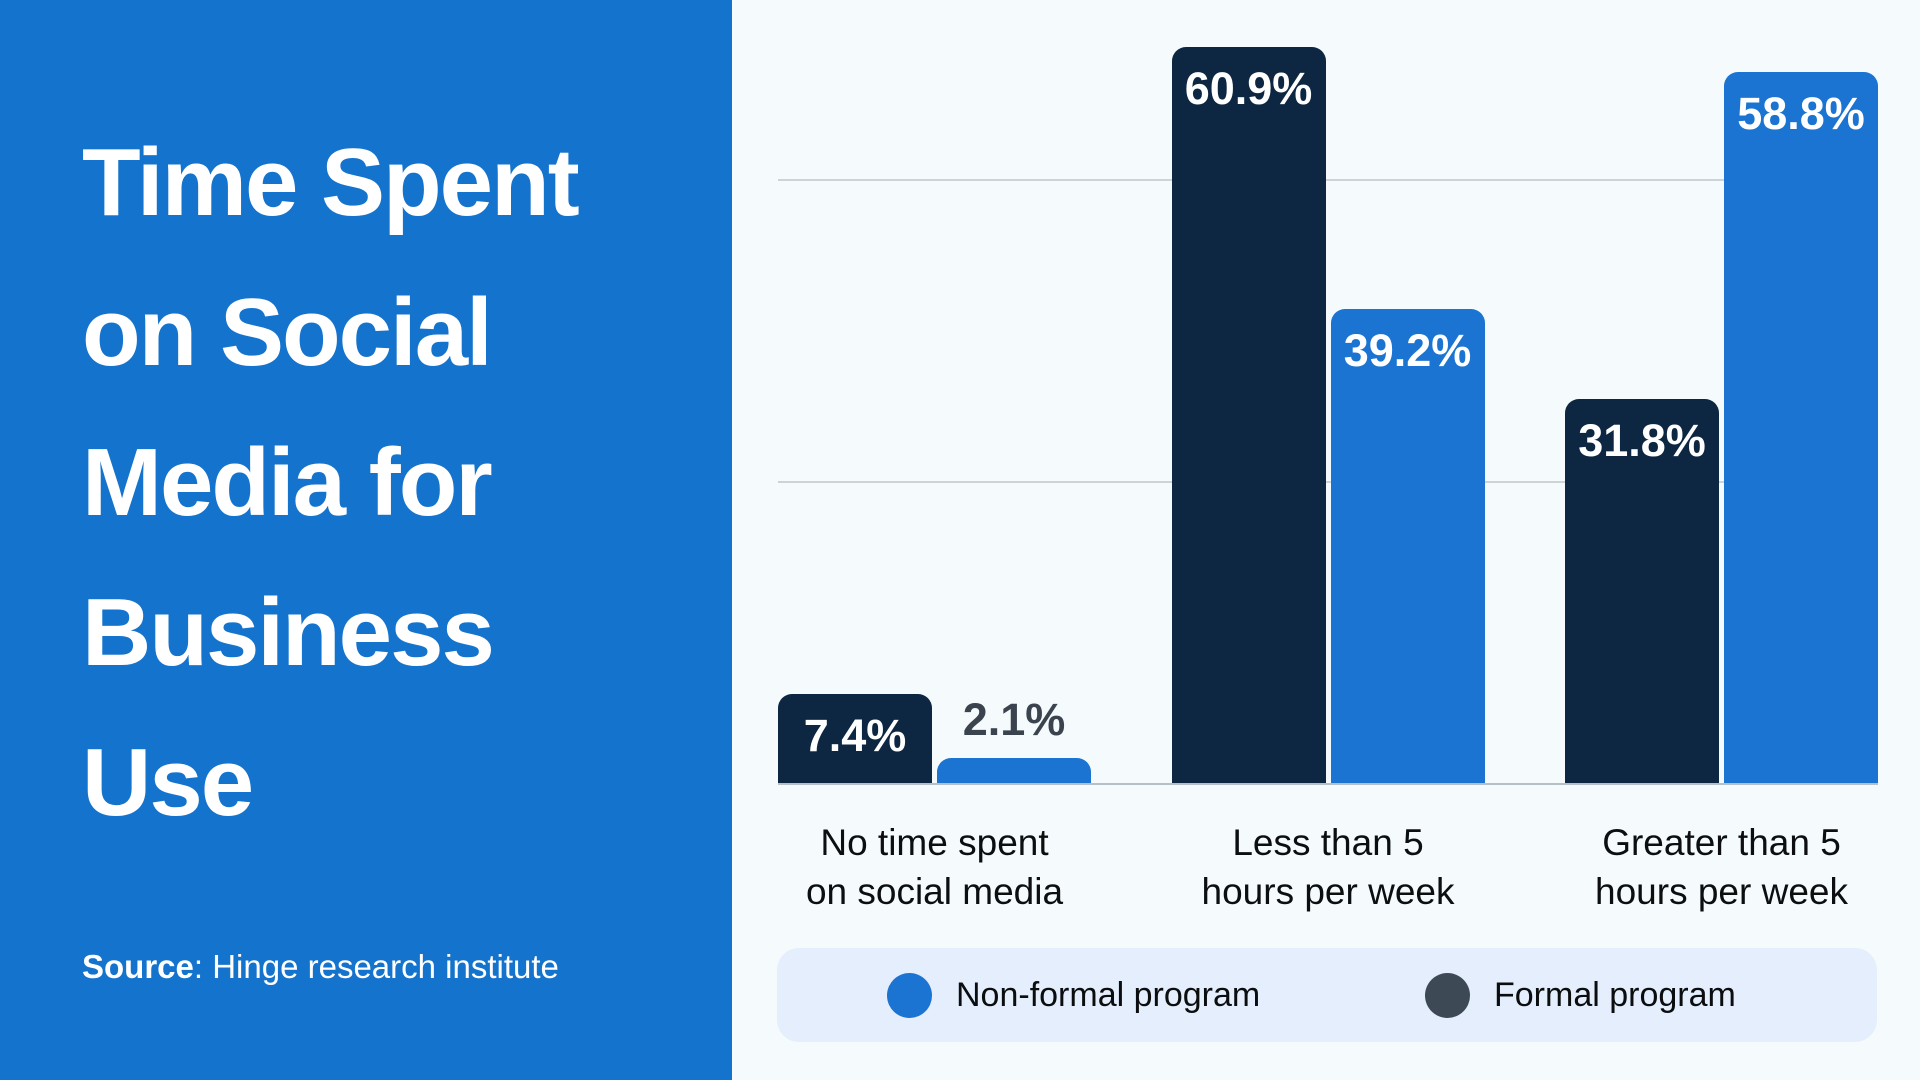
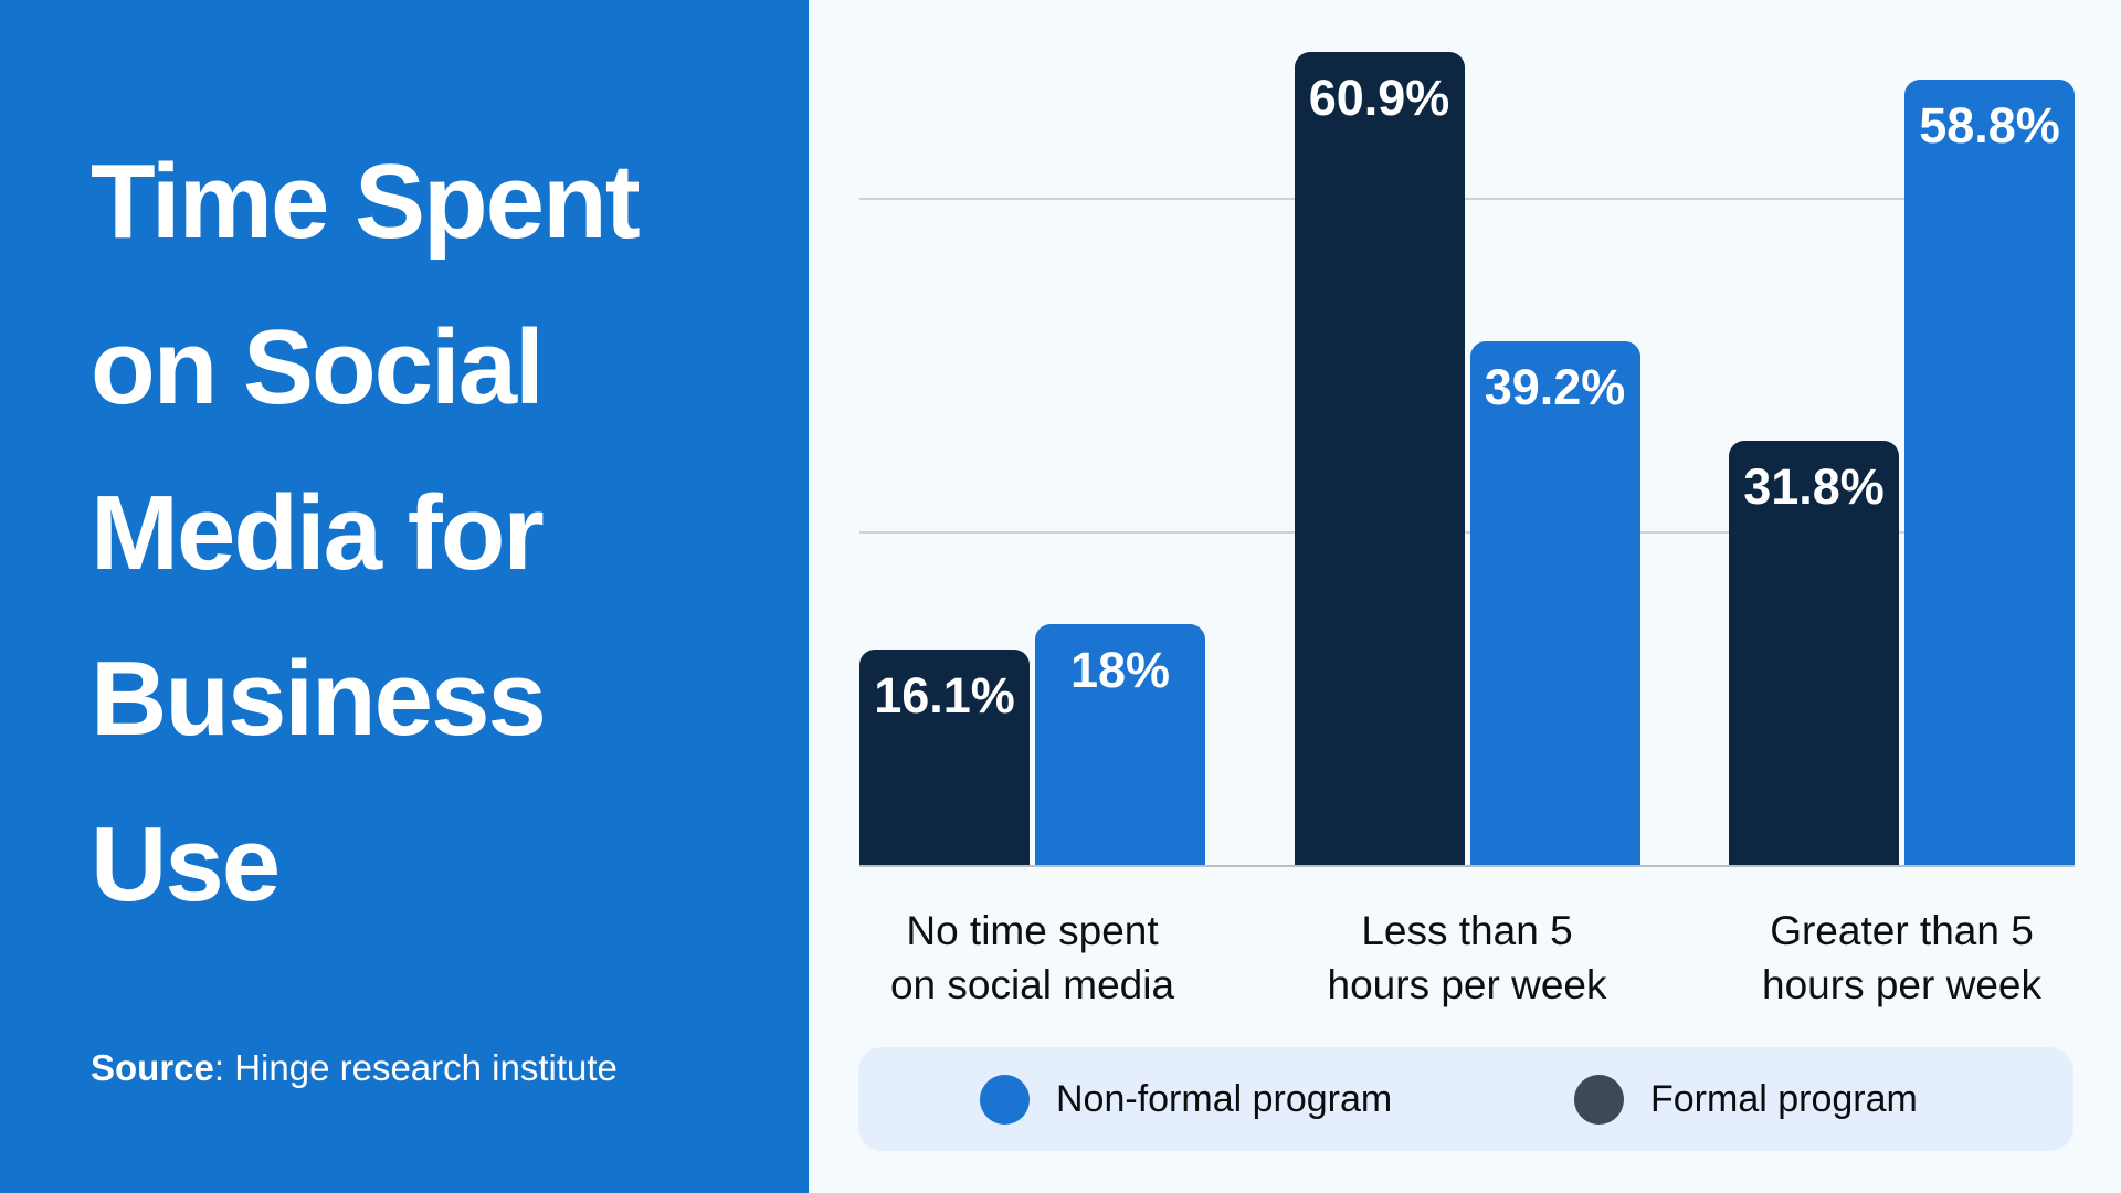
Formal program/No time spent on social media: 7.4% -> 16.1%
Non-formal program/No time spent on social media: 2.1% -> 18%
